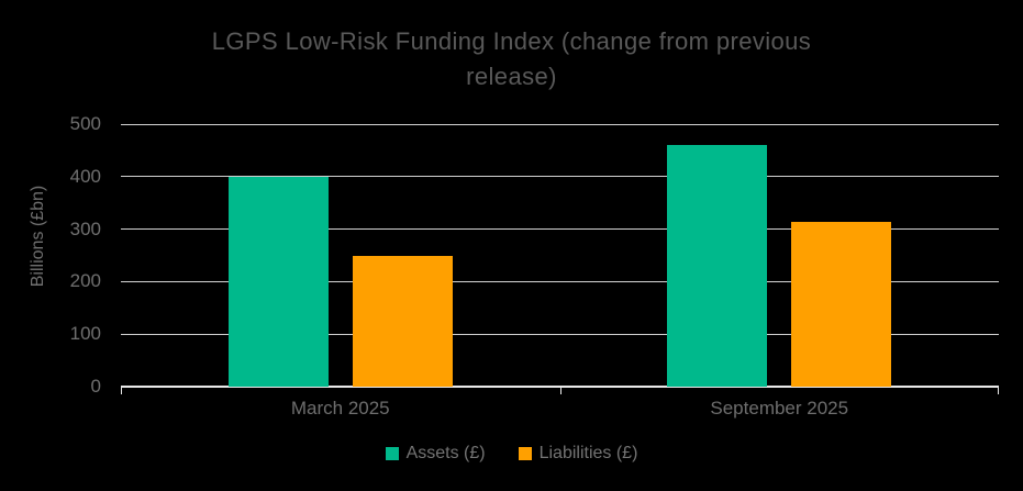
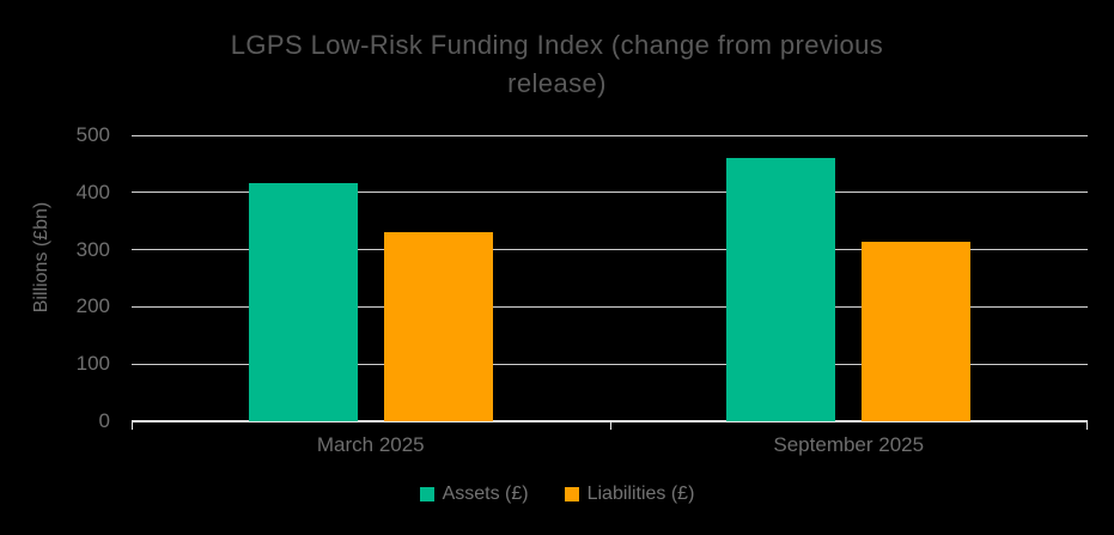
Assets (£)/March 2025: 400 -> 420
Liabilities (£)/March 2025: 250 -> 330
